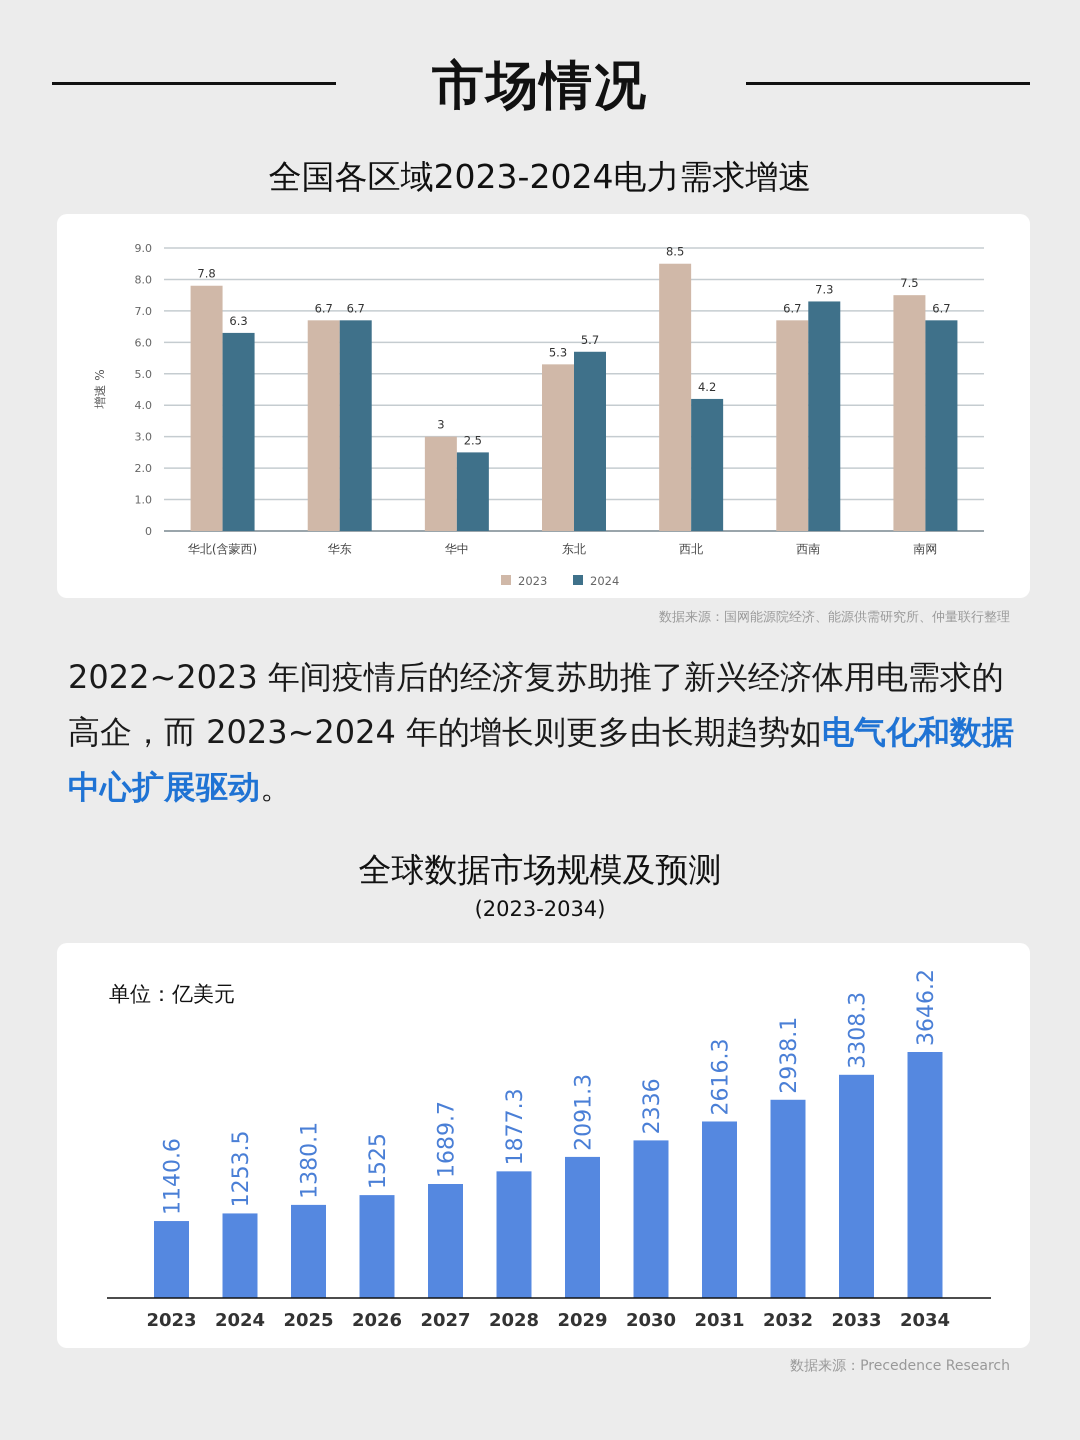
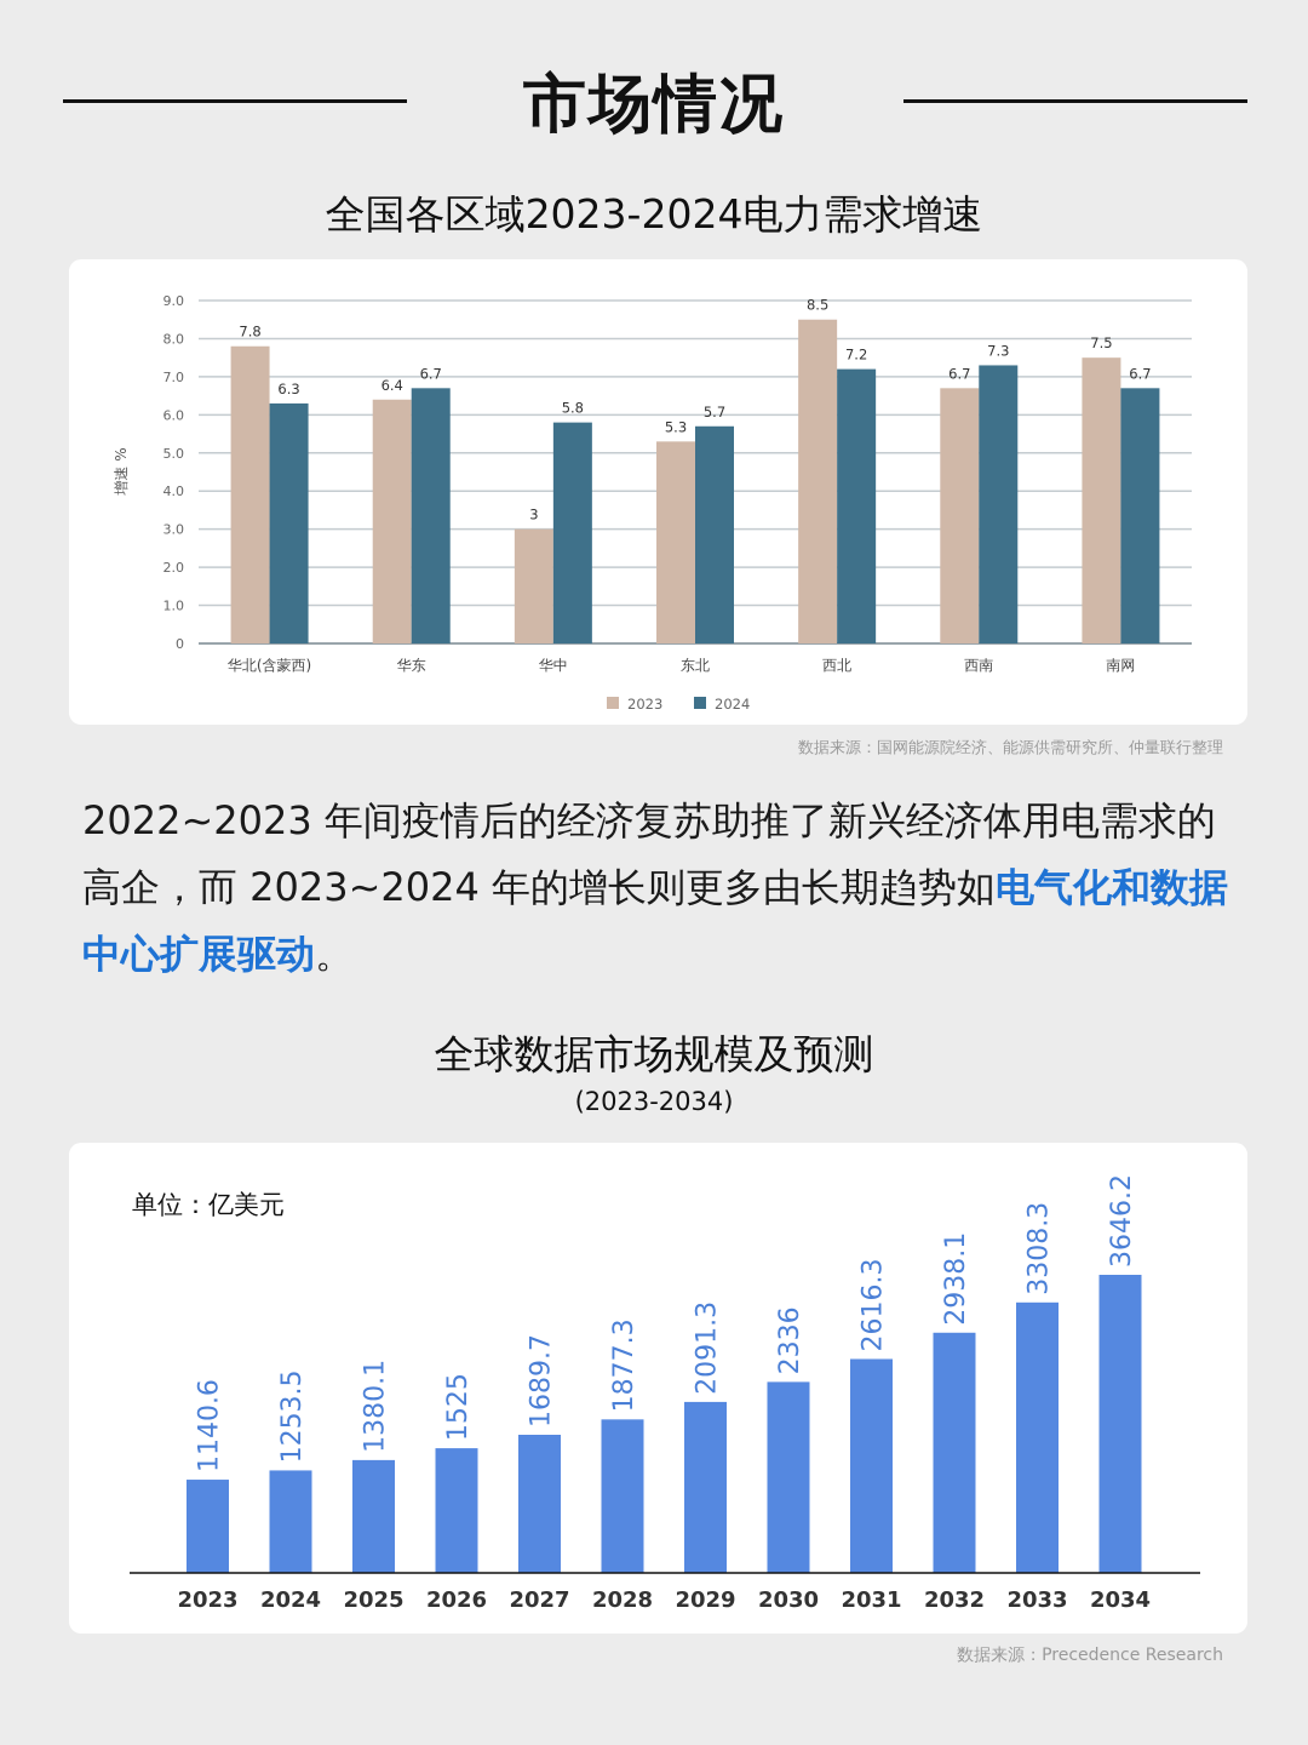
全国各区域2023-2024电力需求增速/2023/华东: 6.7 -> 6.4
全国各区域2023-2024电力需求增速/2024/华中: 2.5 -> 5.8
全国各区域2023-2024电力需求增速/2024/西北: 4.2 -> 7.2
